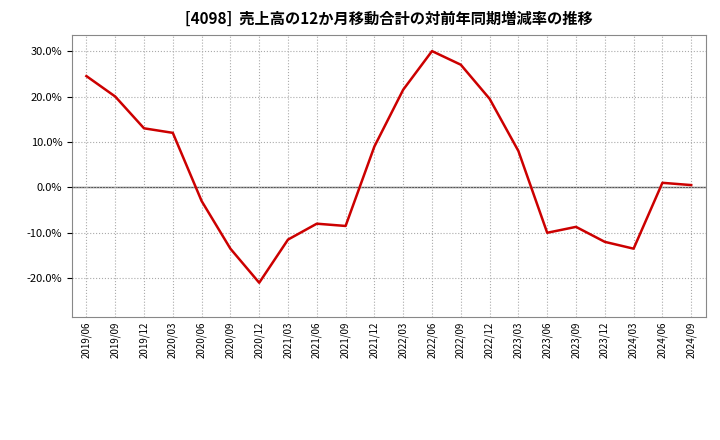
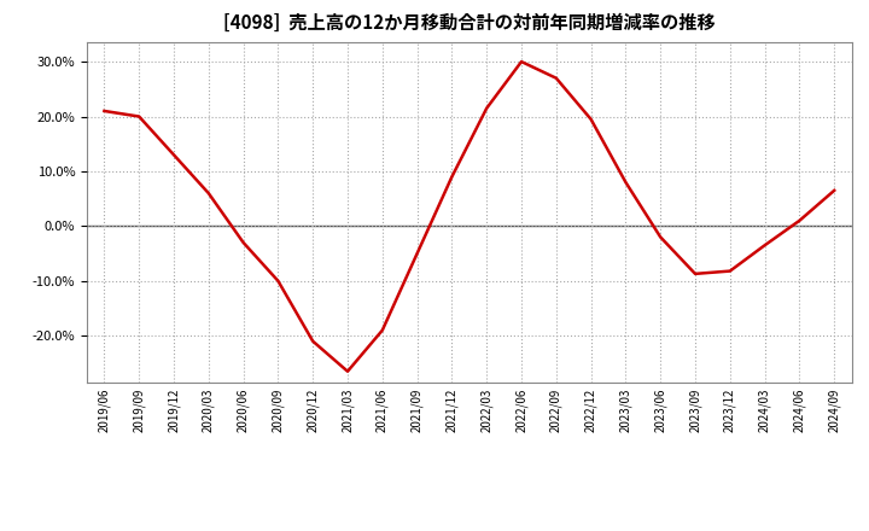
2019/06: 24.5% -> 21.0%
2020/03: 12.0% -> 6.0%
2020/09: -13.5% -> -10.0%
2021/03: -11.5% -> -26.5%
2021/06: -8.0% -> -19.0%
2021/09: -8.5% -> -5.0%
2023/06: -10.0% -> -2.0%
2023/12: -12.0% -> -8.2%
2024/03: -13.5% -> -3.5%
2024/09: 0.5% -> 6.5%
